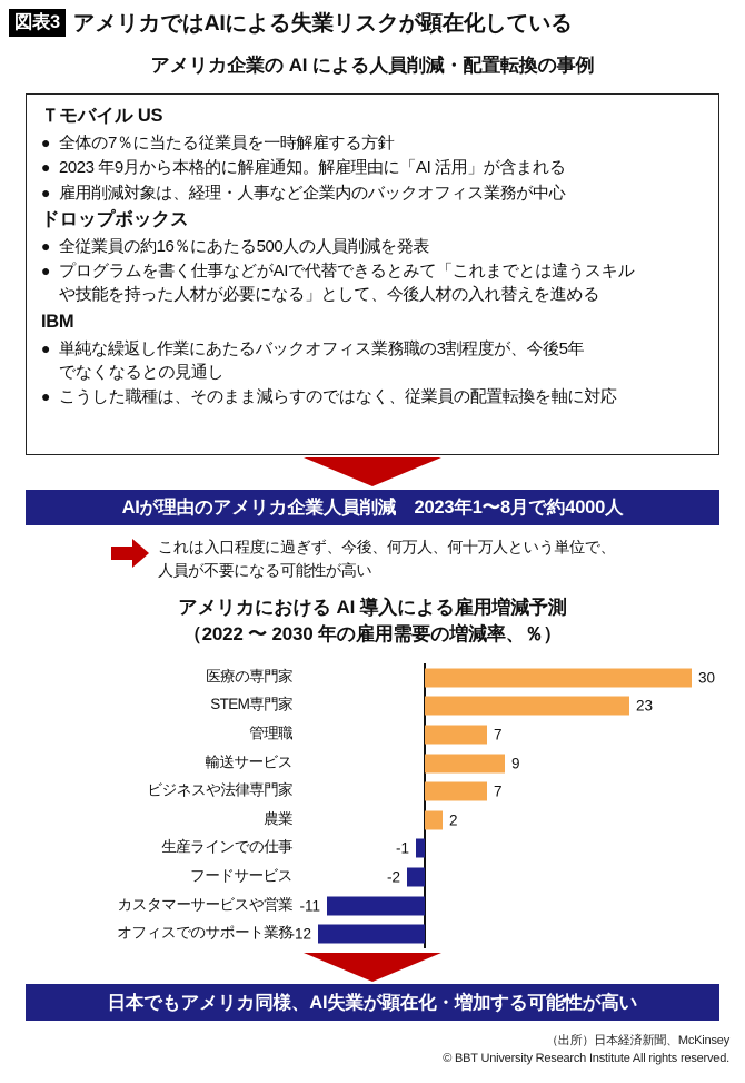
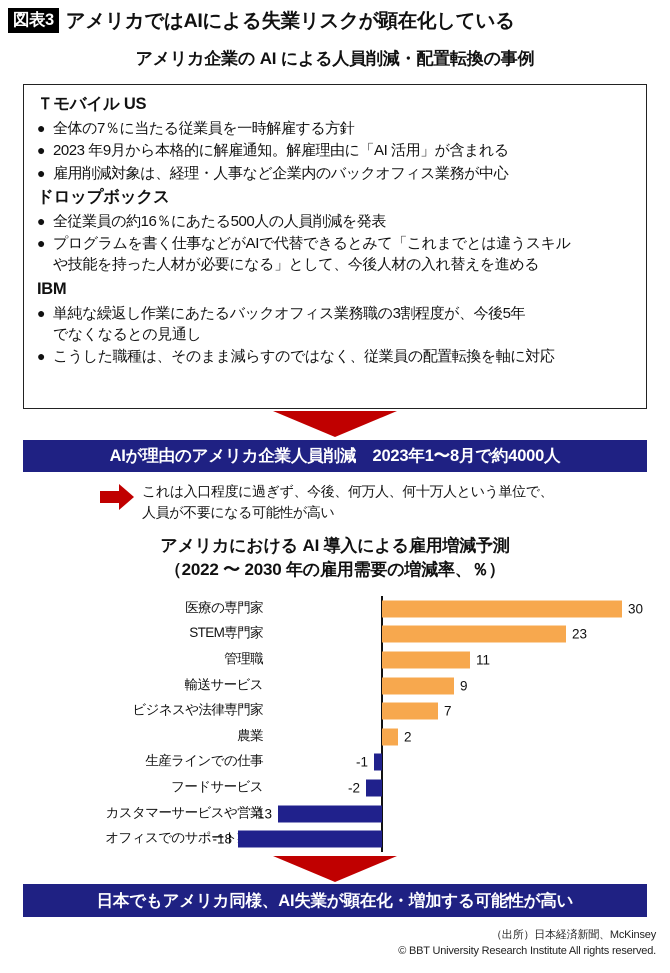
管理職: 7 -> 11
カスタマーサービスや営業: -11 -> -13
オフィスでのサポート業務: -12 -> -18
